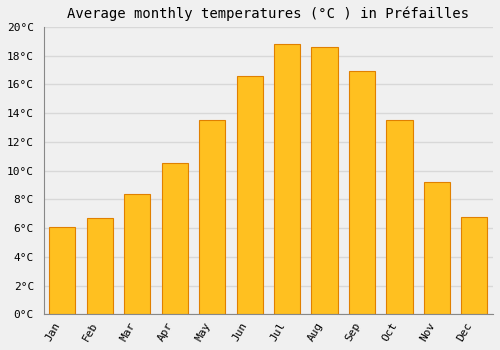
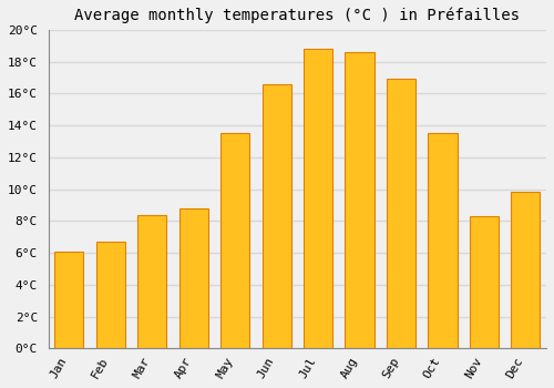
Apr: 10.5°C -> 8.8°C
Nov: 9.2°C -> 8.3°C
Dec: 6.8°C -> 9.8°C
